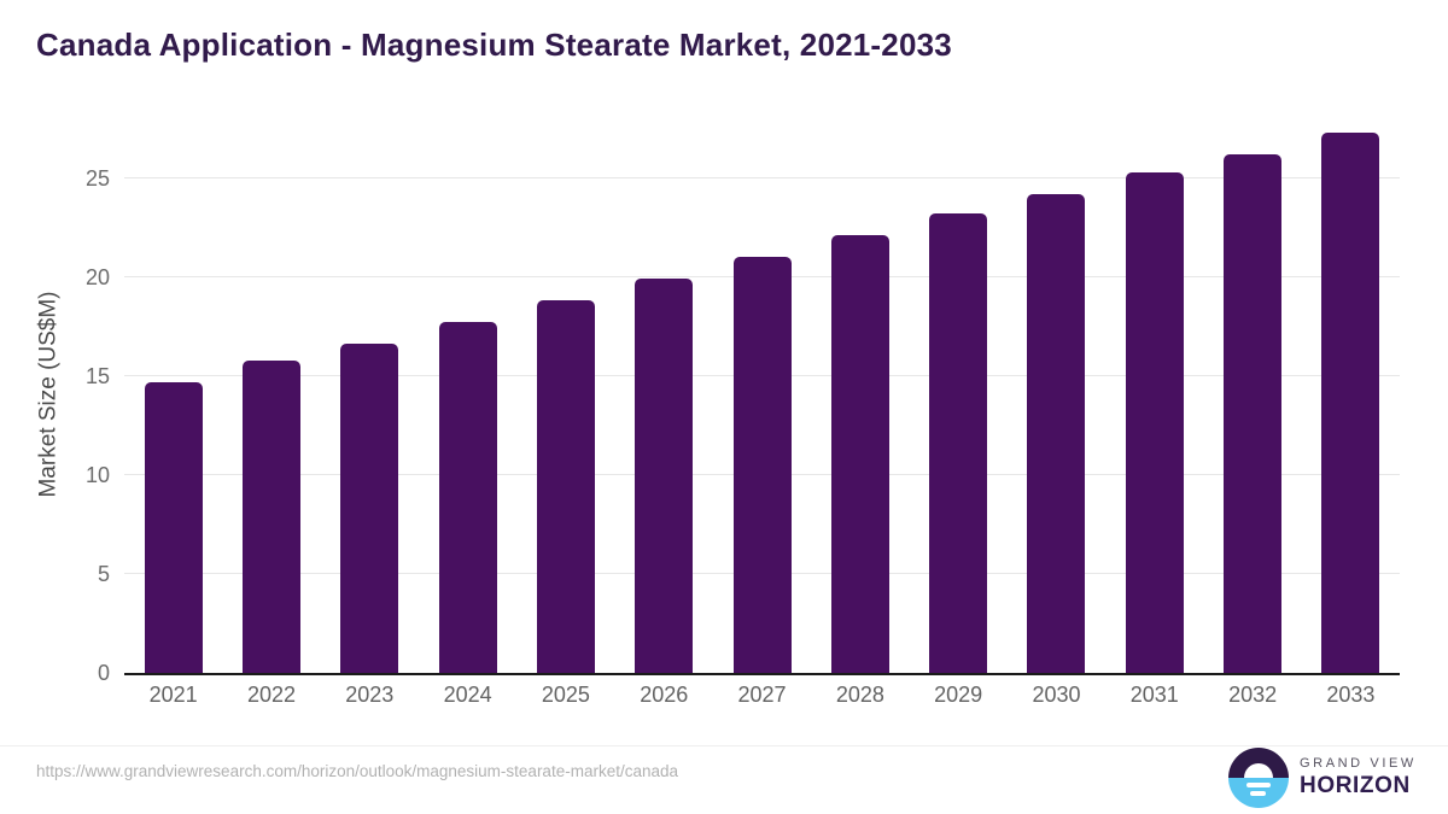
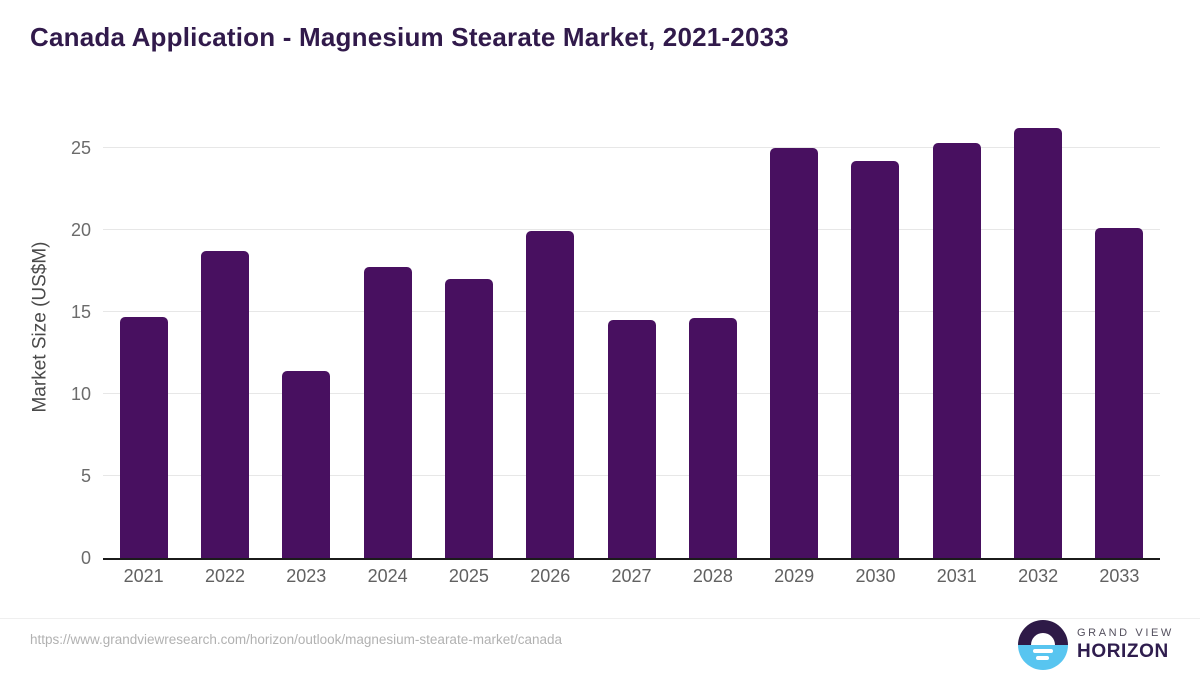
2022: 15.8 -> 18.7
2023: 16.6 -> 11.4
2025: 18.8 -> 17.0
2027: 21.0 -> 14.5
2028: 22.1 -> 14.6
2029: 23.2 -> 25.0
2033: 27.3 -> 20.1
